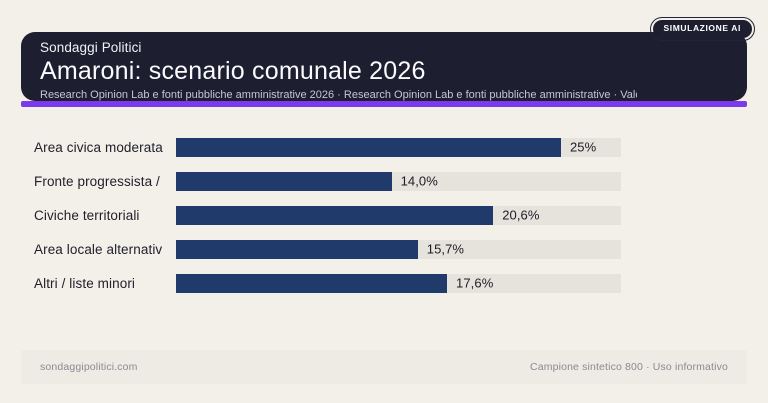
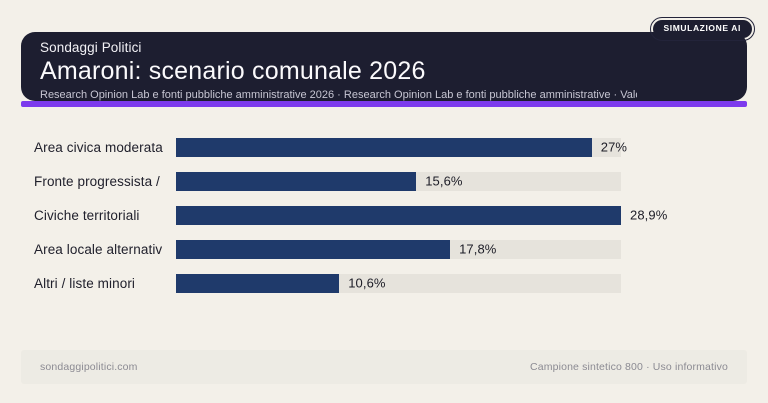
Area civica moderata: 25% -> 27%
Fronte progressista /: 14,0% -> 15,6%
Civiche territoriali: 20,6% -> 28,9%
Area locale alternativ: 15,7% -> 17,8%
Altri / liste minori: 17,6% -> 10,6%
